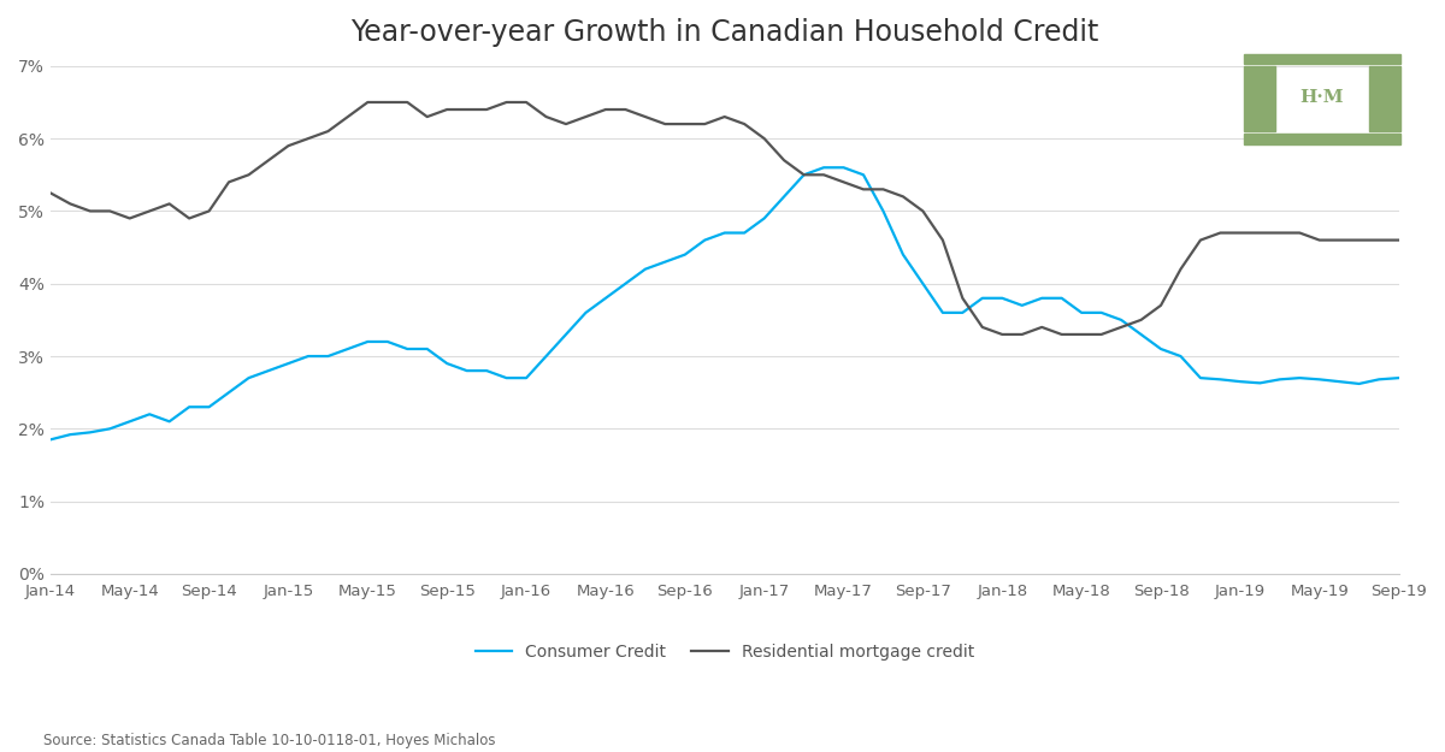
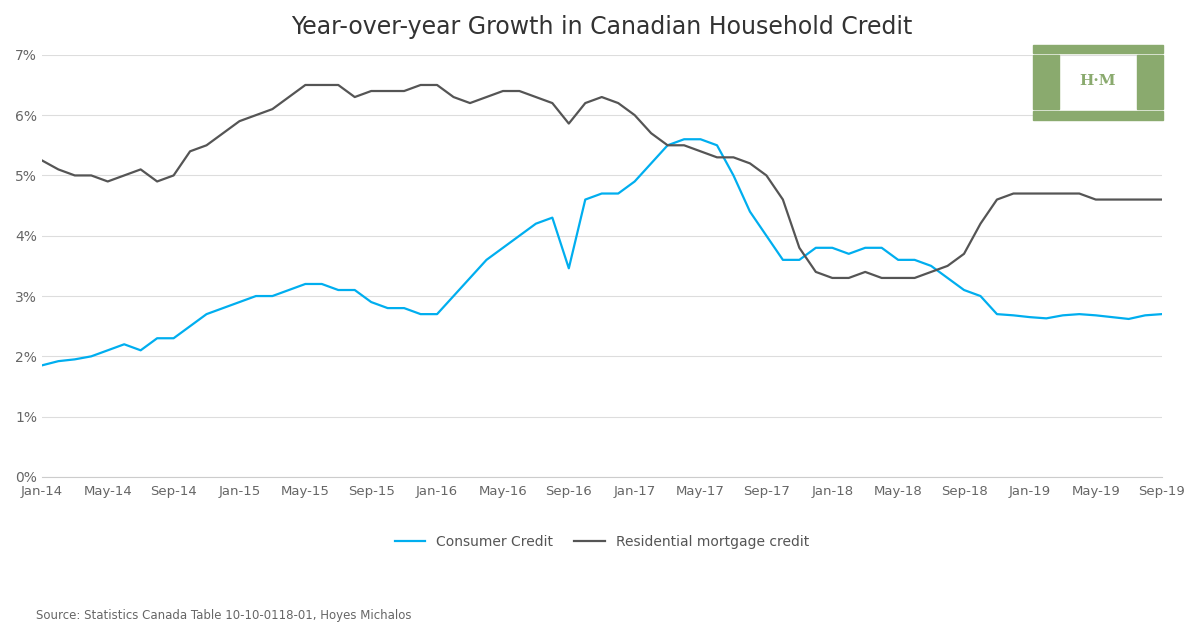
Consumer Credit/Sep-16: 4.40% -> 3.46%
Residential mortgage credit/Sep-16: 6.20% -> 5.86%
